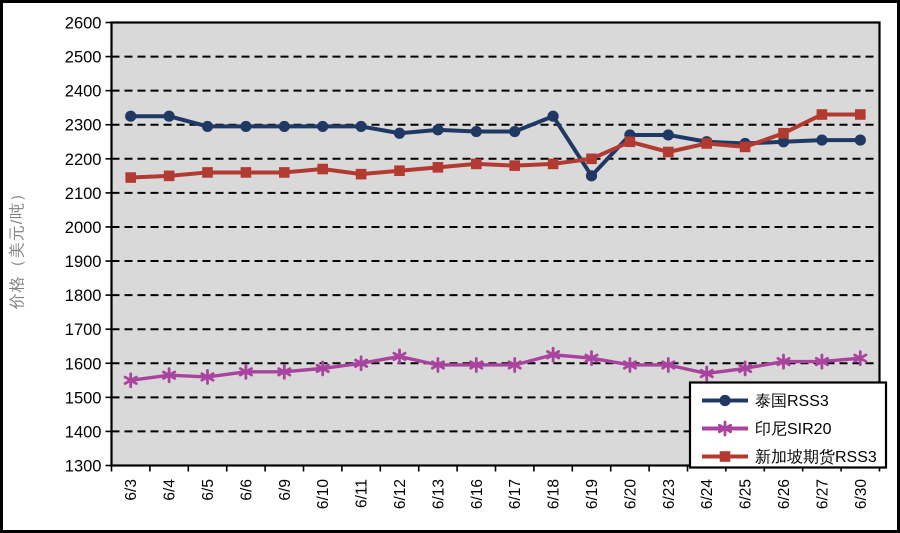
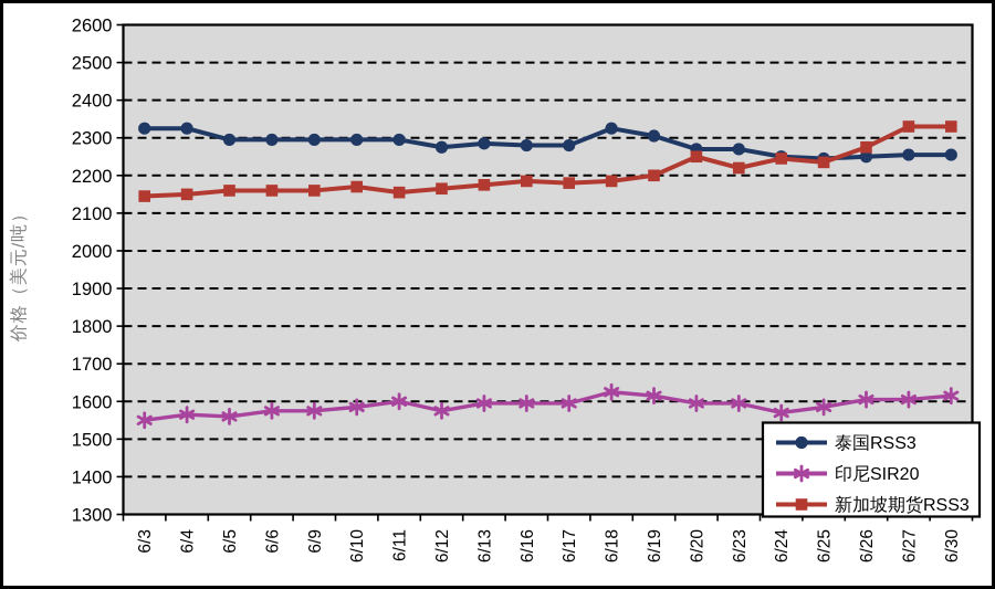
印尼SIR20/6/12: 1620 -> 1580
泰国RSS3/6/19: 2150 -> 2300
